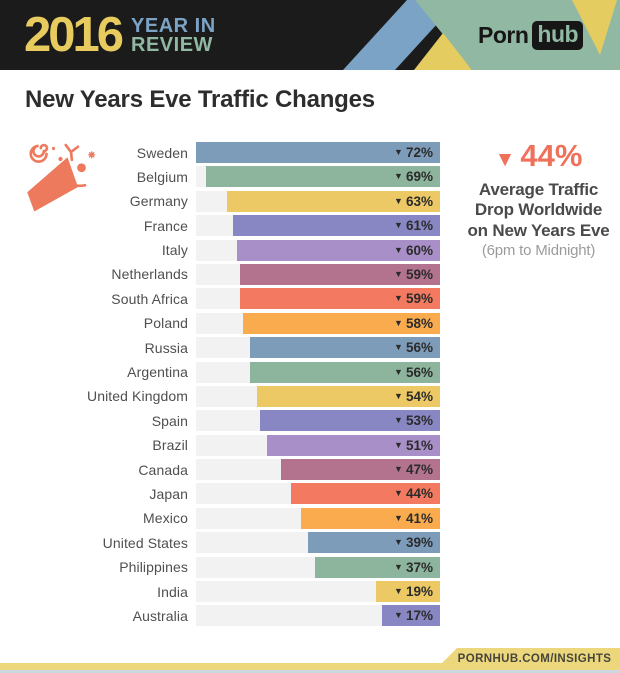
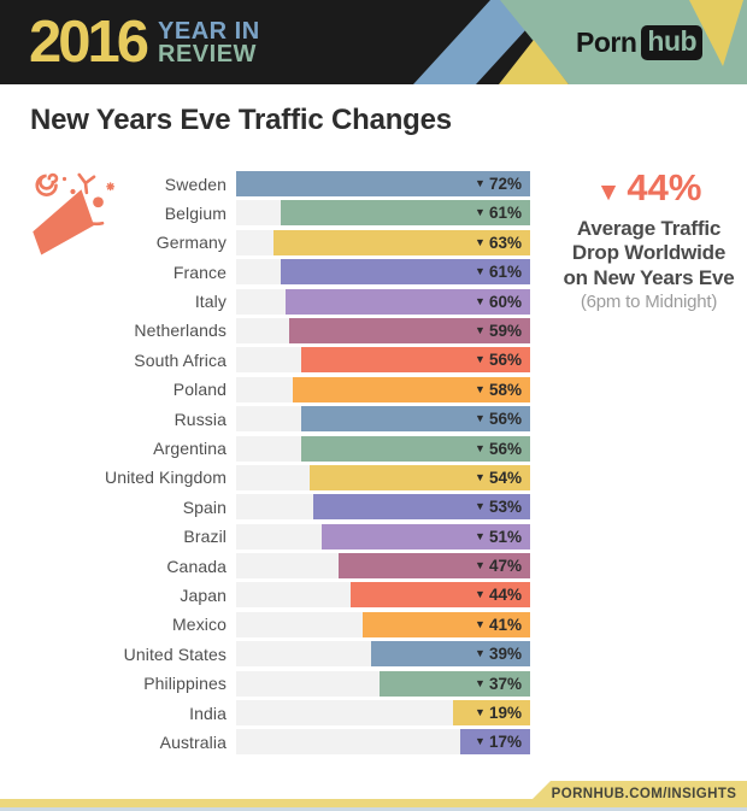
Belgium: 69% -> 61%
South Africa: 59% -> 56%
